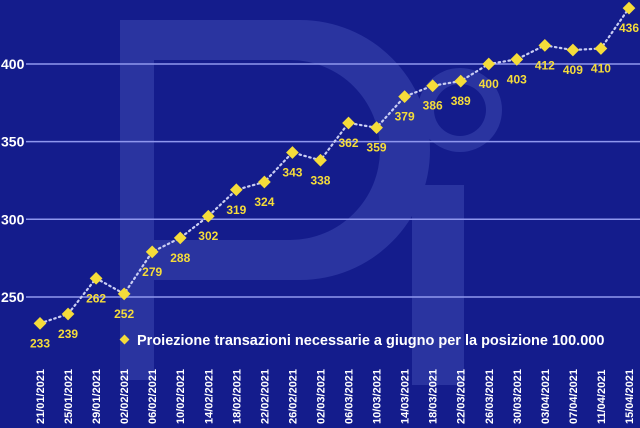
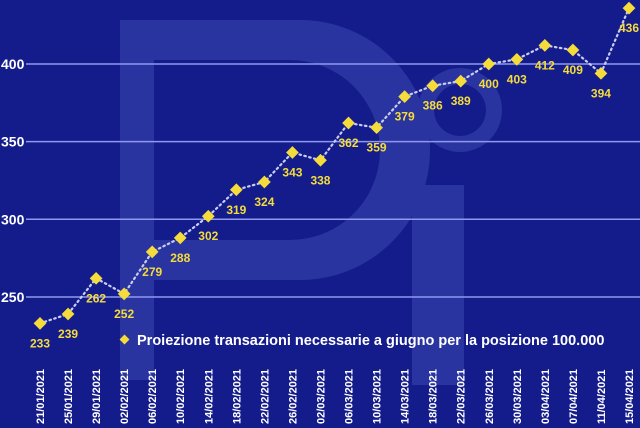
11/04/2021: 410 -> 394
